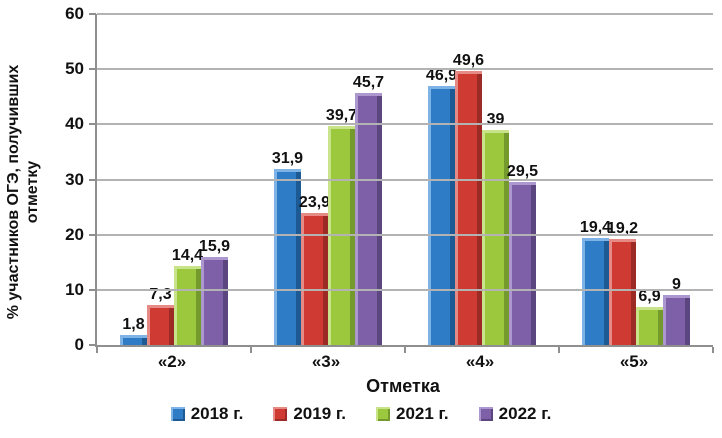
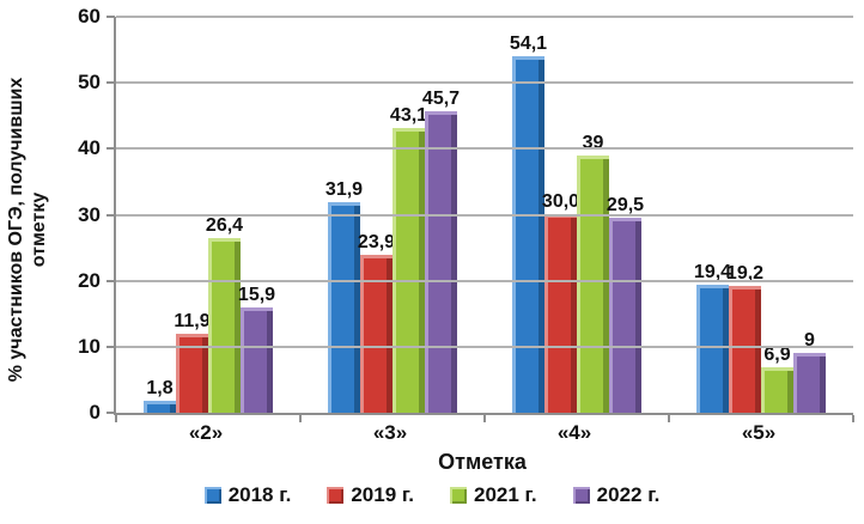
2019 г./«2»: 7,3 -> 11,9
2021 г./«2»: 14,4 -> 26,4
2021 г./«3»: 39,7 -> 43,1
2018 г./«4»: 46,9 -> 54,1
2019 г./«4»: 49,6 -> 30,0
